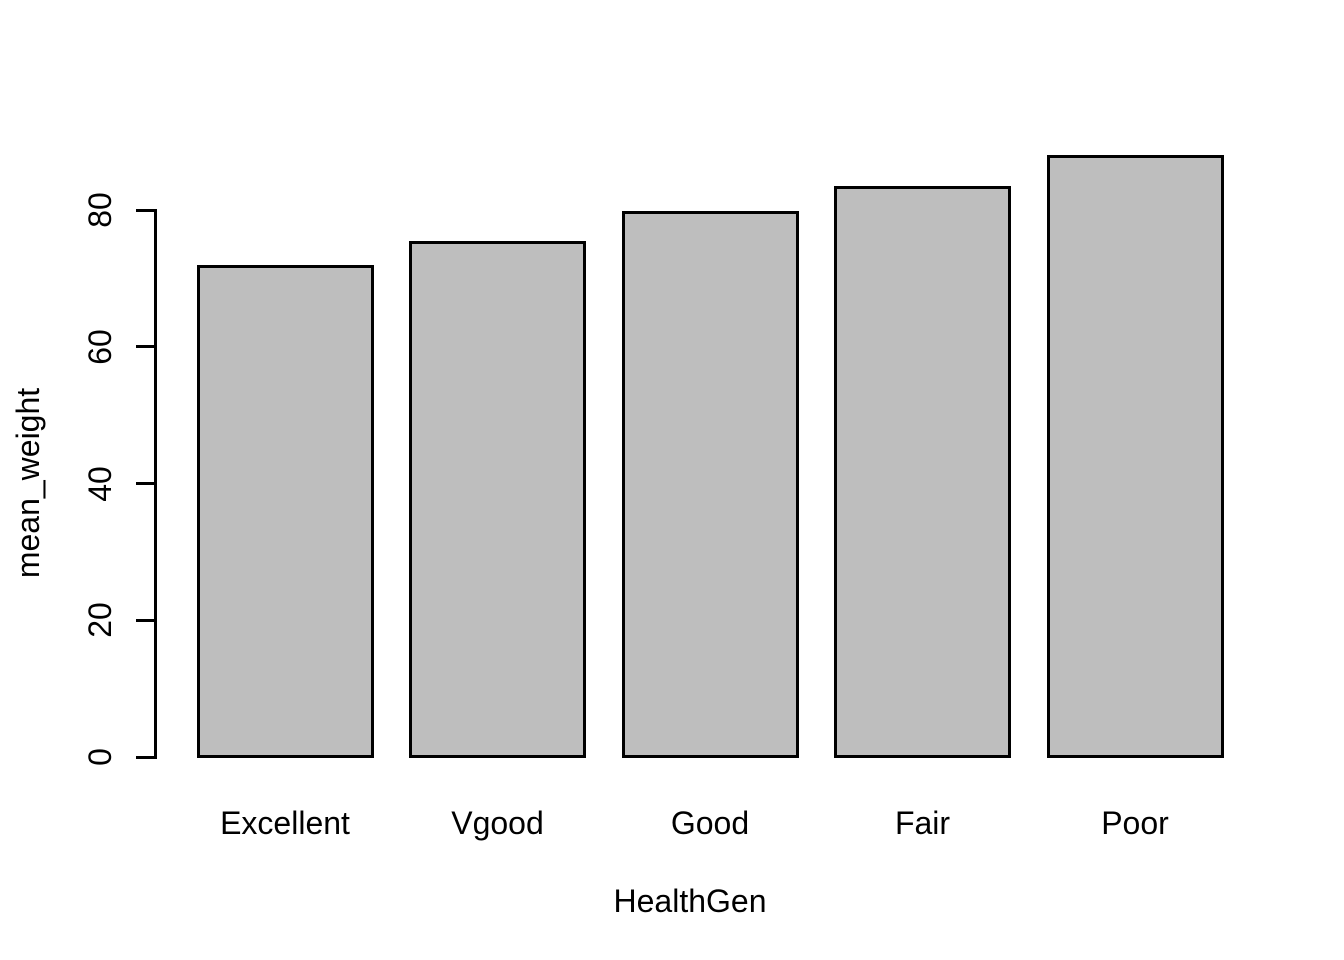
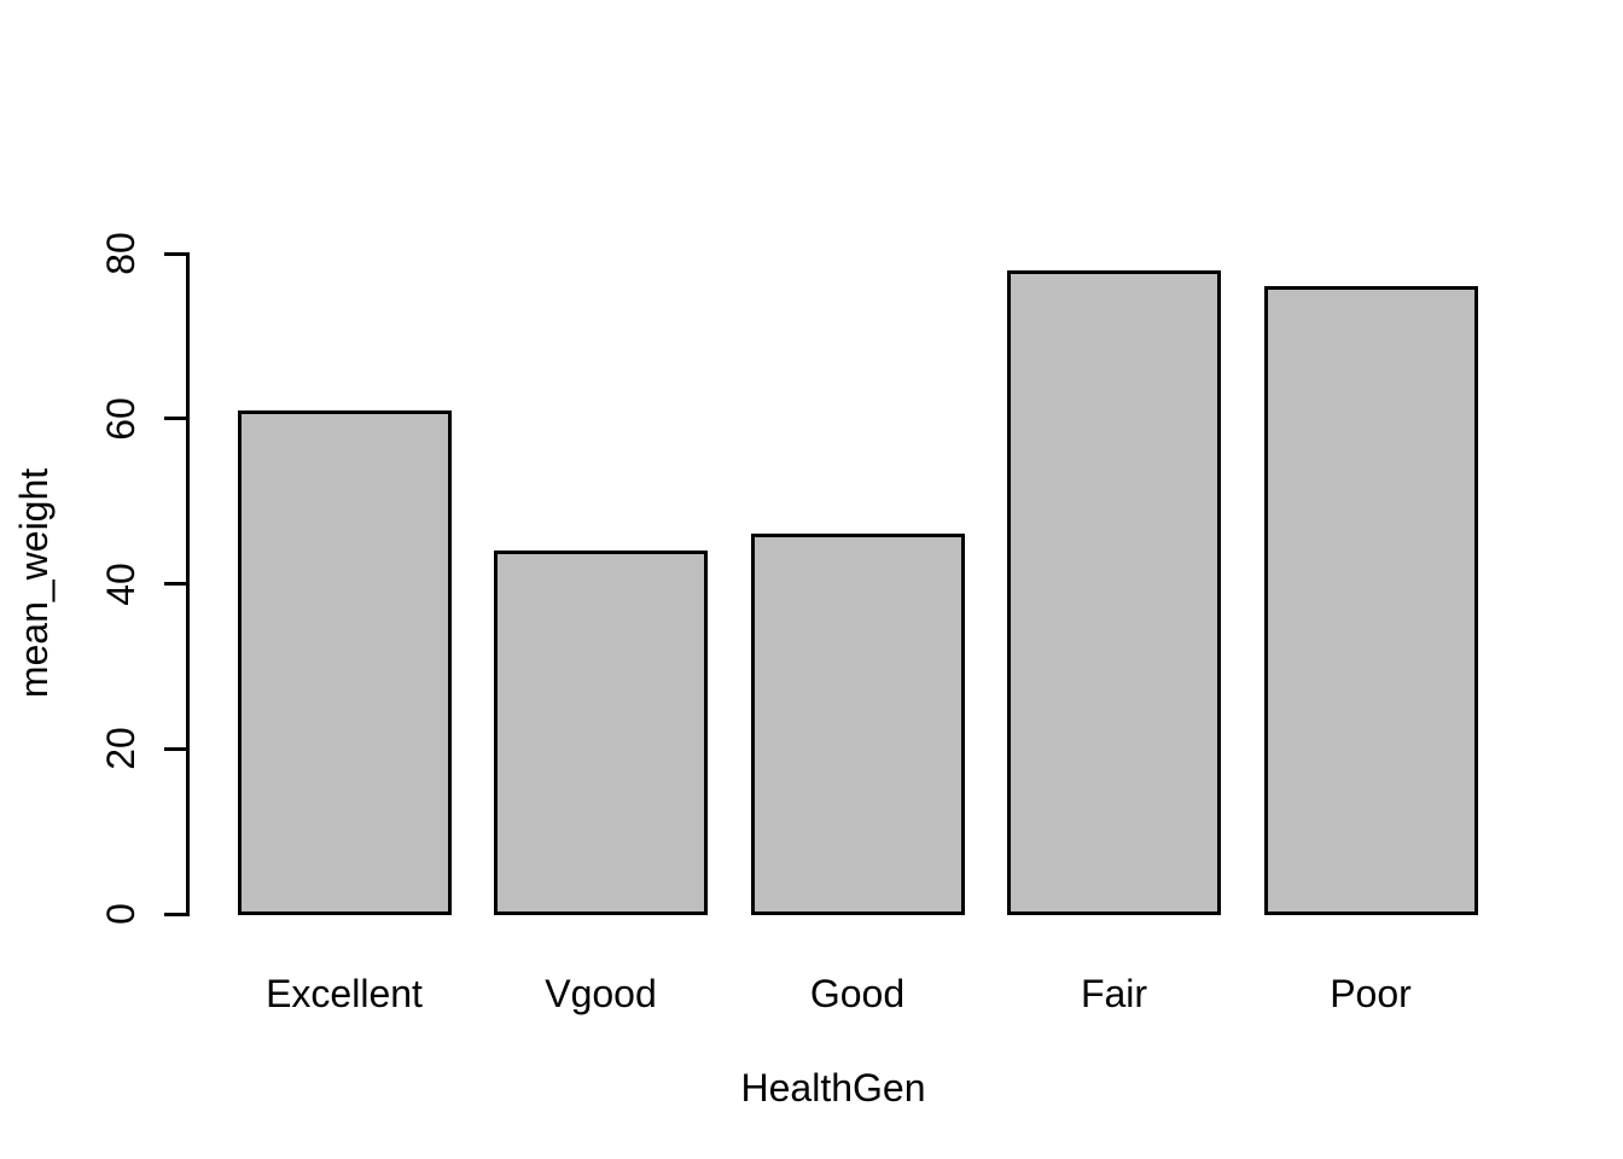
Excellent: 72 -> 61
Vgood: 75 -> 44
Good: 80 -> 46
Fair: 84 -> 78
Poor: 88 -> 76
